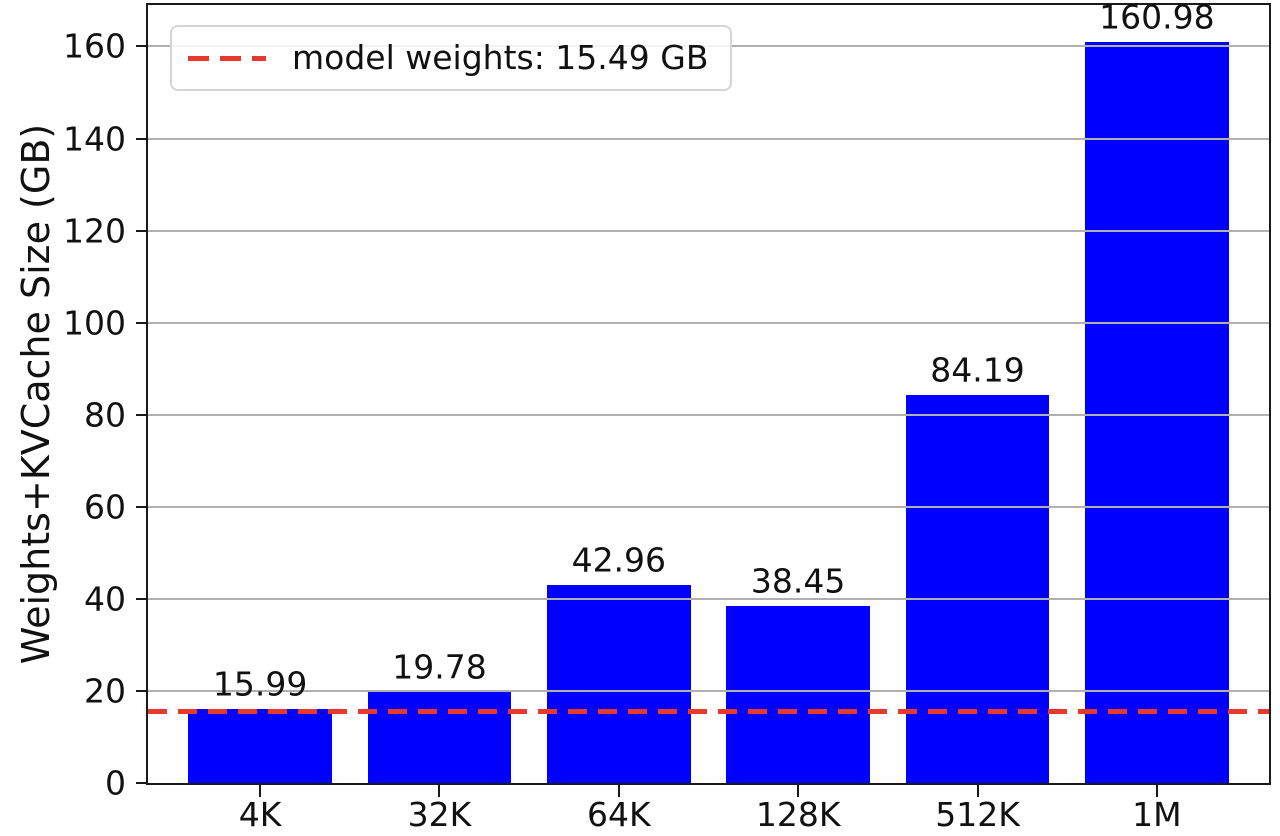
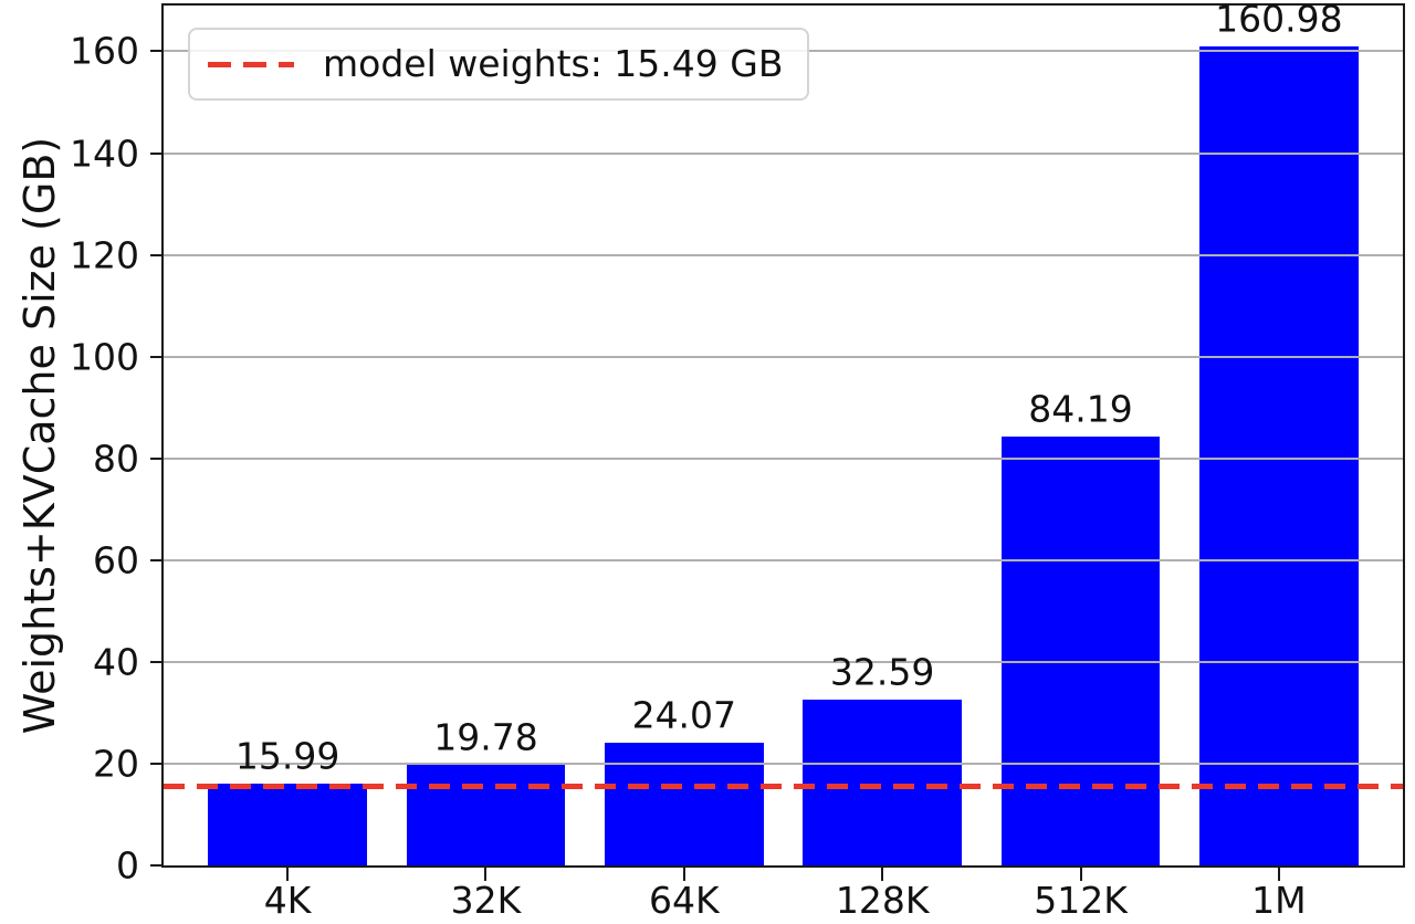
64K: 42.96 -> 24.07
128K: 38.45 -> 32.59
